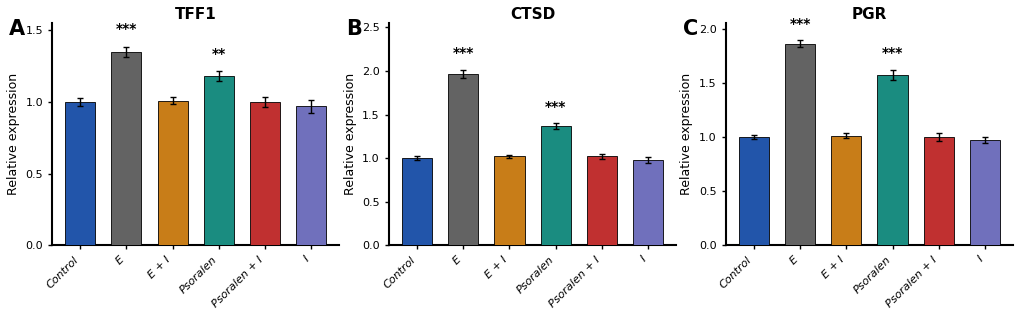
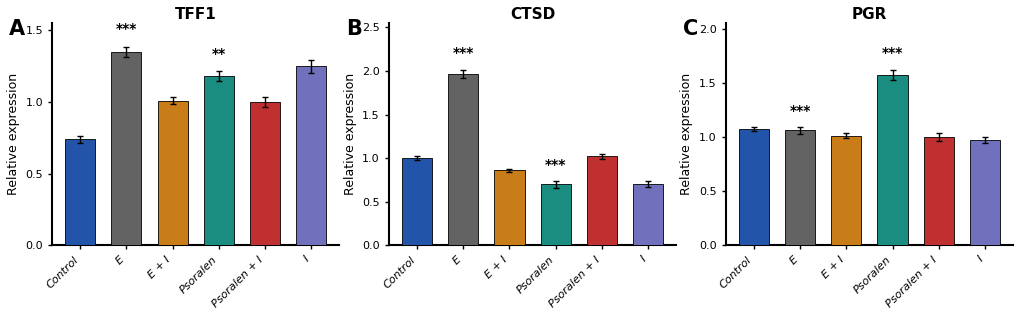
TFF1/Control: 1.00 -> 0.74
TFF1/I: 0.97 -> 1.25
CTSD/E + I: 1.02 -> 0.86
CTSD/Psoralen: 1.37 -> 0.70
CTSD/I: 0.98 -> 0.70
PGR/Control: 1.00 -> 1.07
PGR/E: 1.86 -> 1.06
